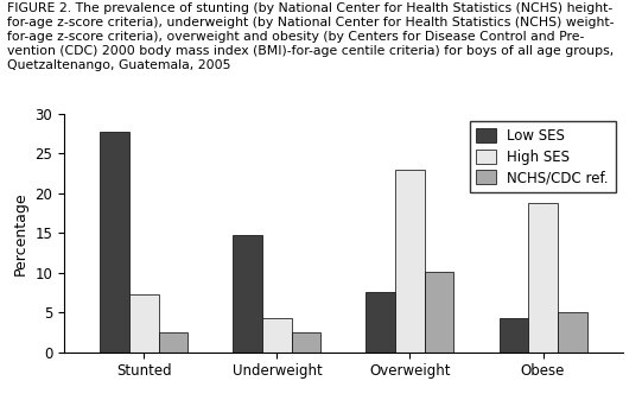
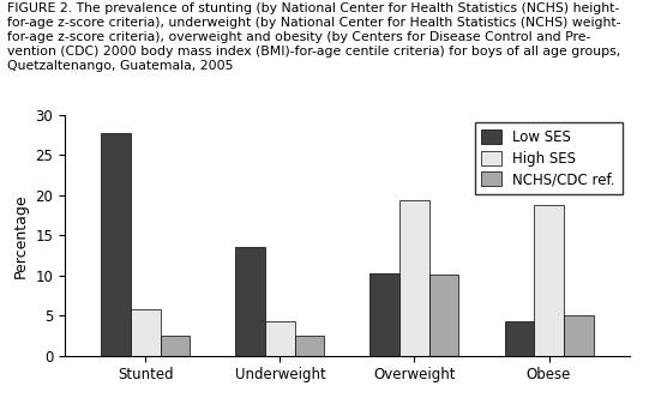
High SES/Stunted: 7.2 -> 5.8
Low SES/Underweight: 14.8 -> 13.5
Low SES/Overweight: 7.6 -> 10.2
High SES/Overweight: 23.0 -> 19.4
